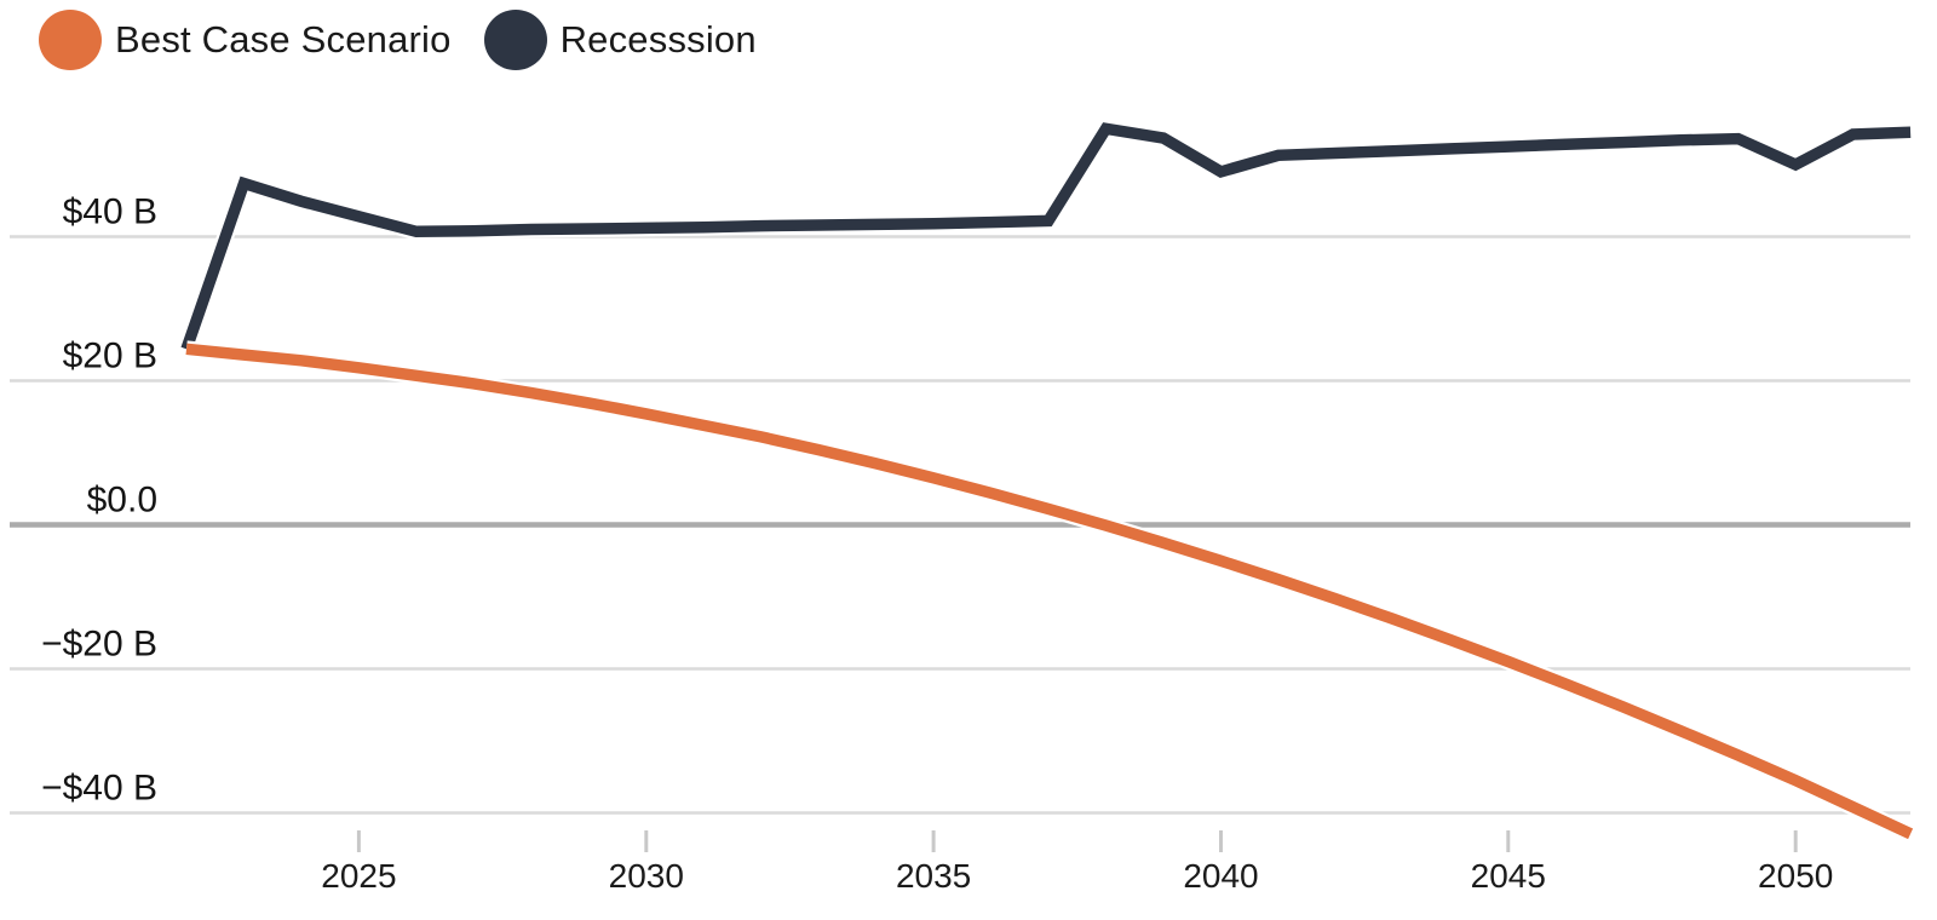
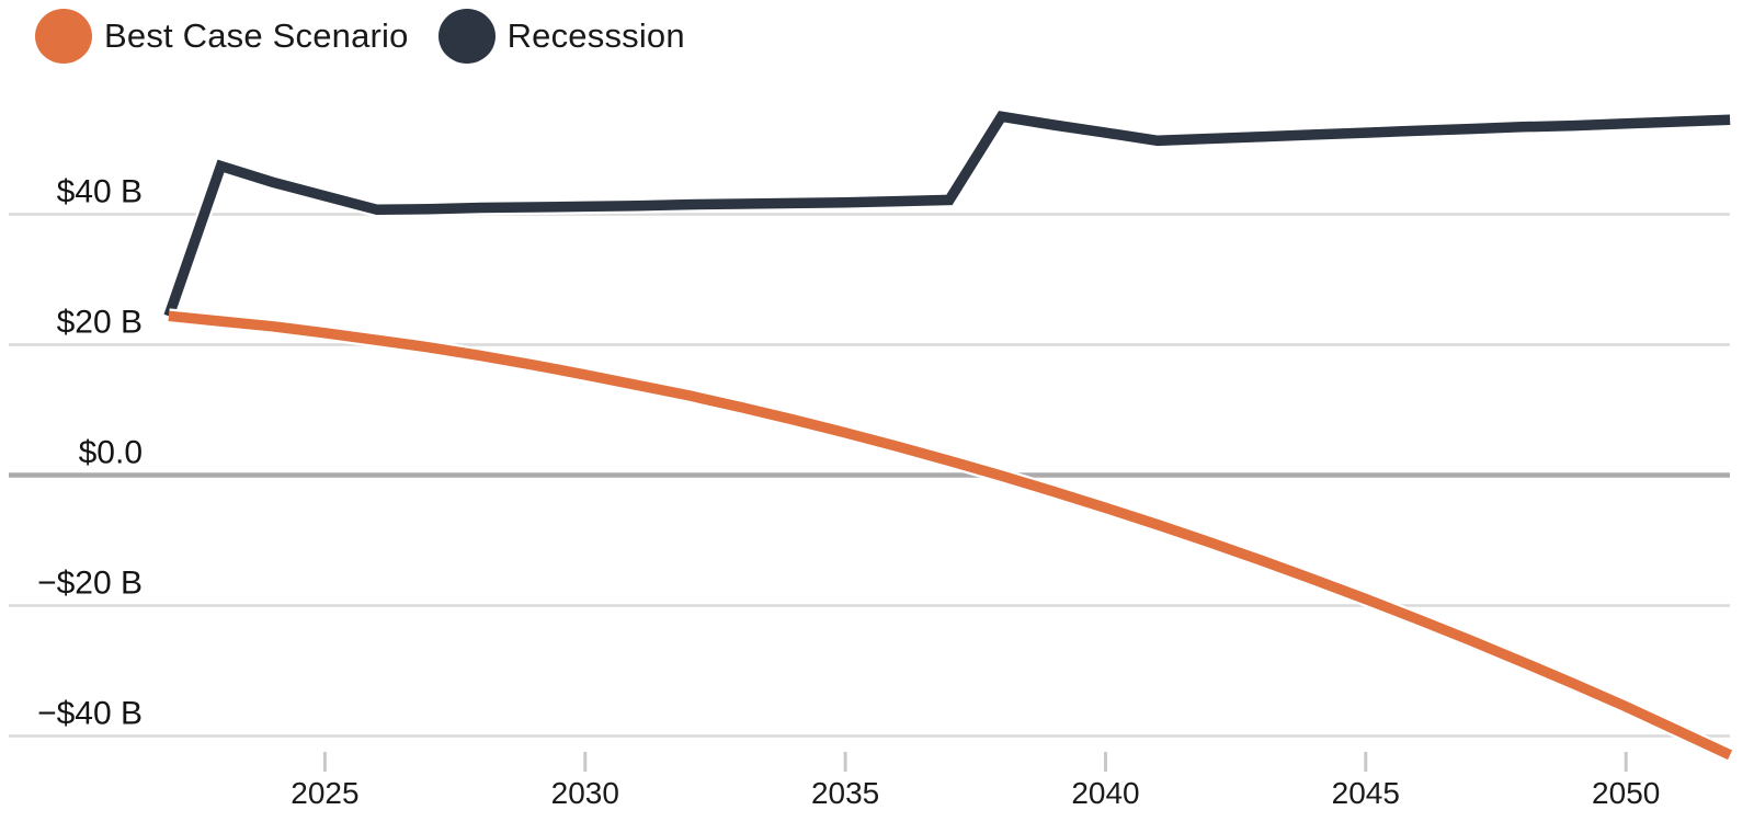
Recesssion/2040: $49B -> $52B
Recesssion/2050: $50B -> $54B
